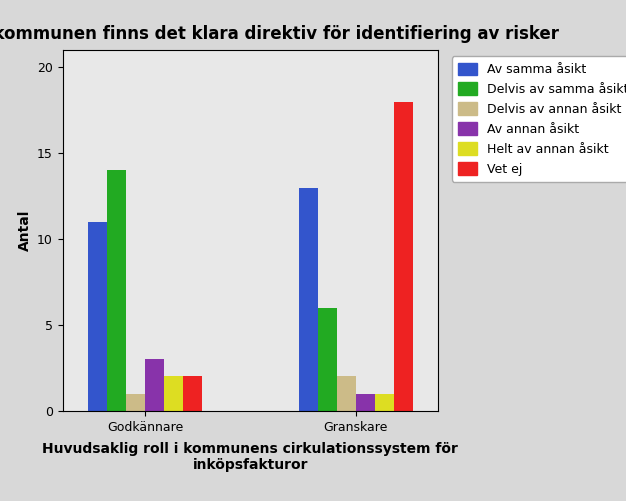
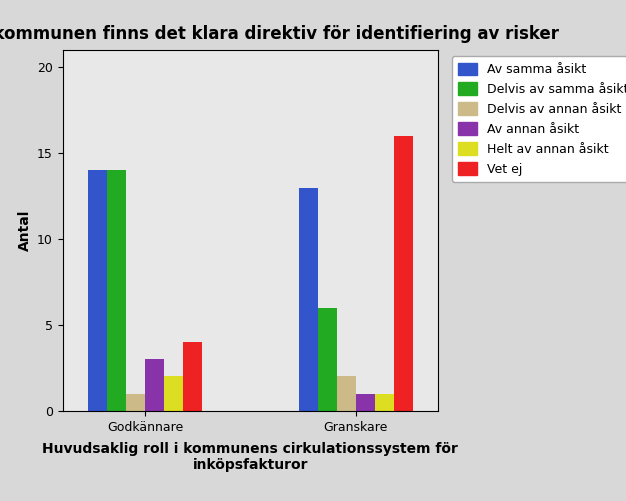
Av samma åsikt/Godkännare: 11 -> 14
Vet ej/Godkännare: 2 -> 4
Vet ej/Granskare: 18 -> 16
